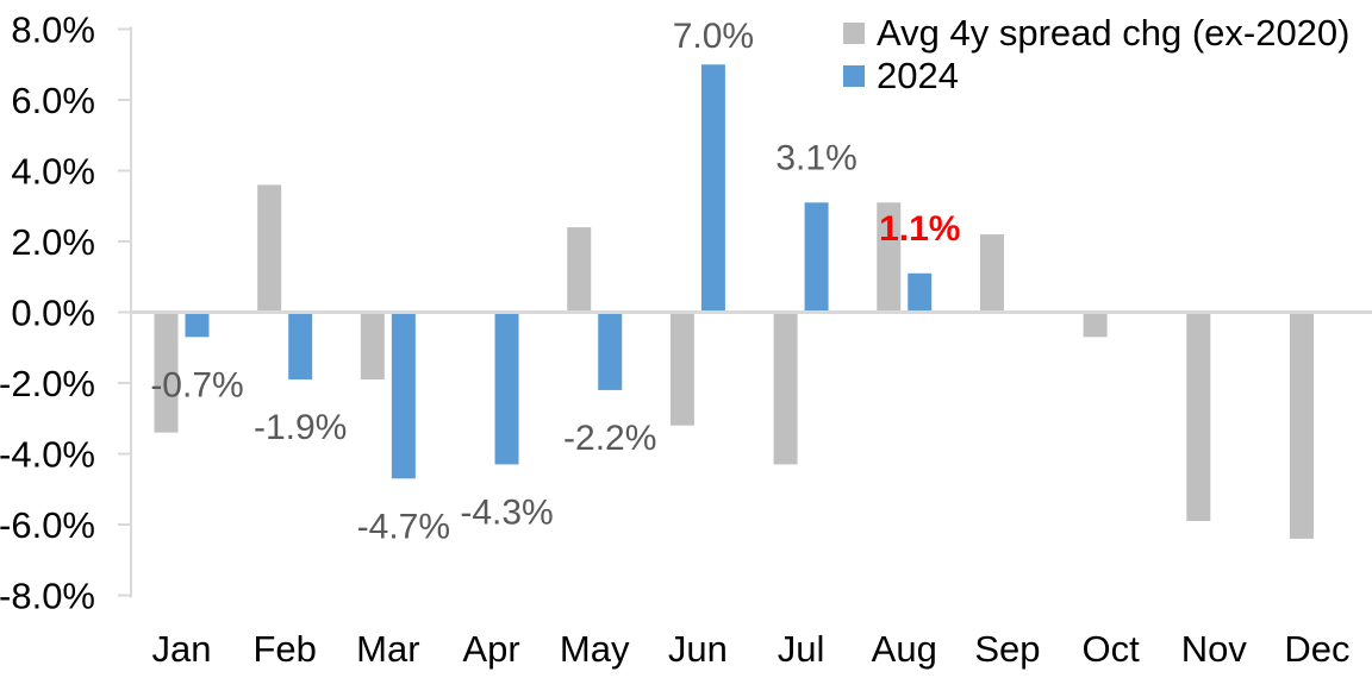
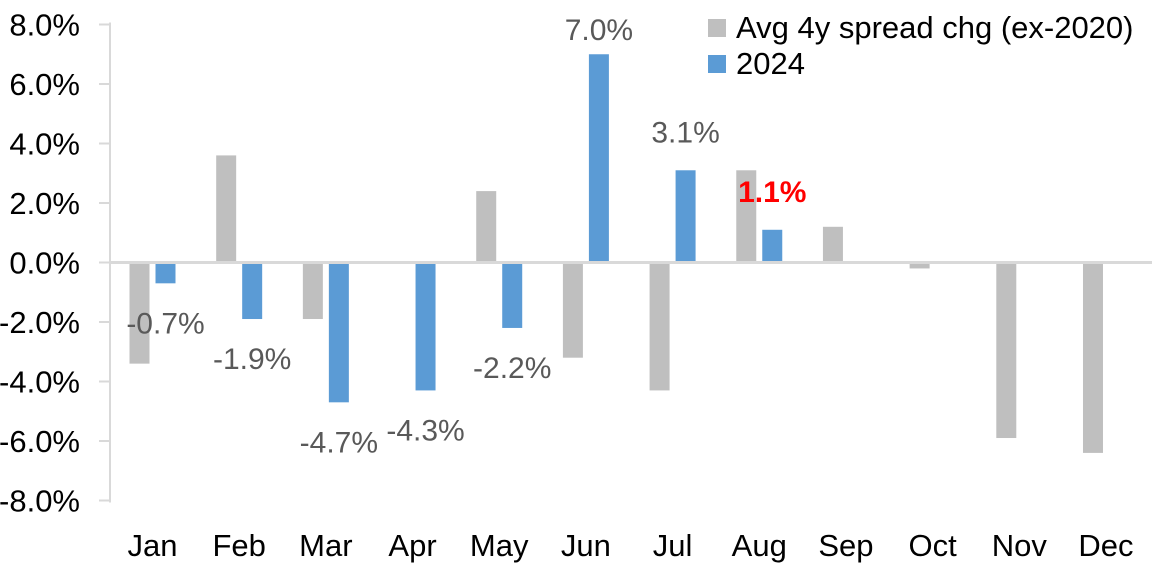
Avg 4y spread chg (ex-2020)/Sep: 2.2% -> 1.2%
Avg 4y spread chg (ex-2020)/Oct: -0.7% -> -0.2%
